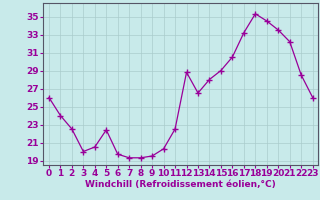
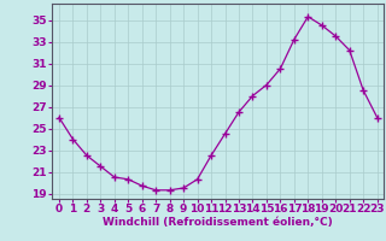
3: 20.0 -> 21.5
5: 22.4 -> 20.3
12: 28.8 -> 24.5
